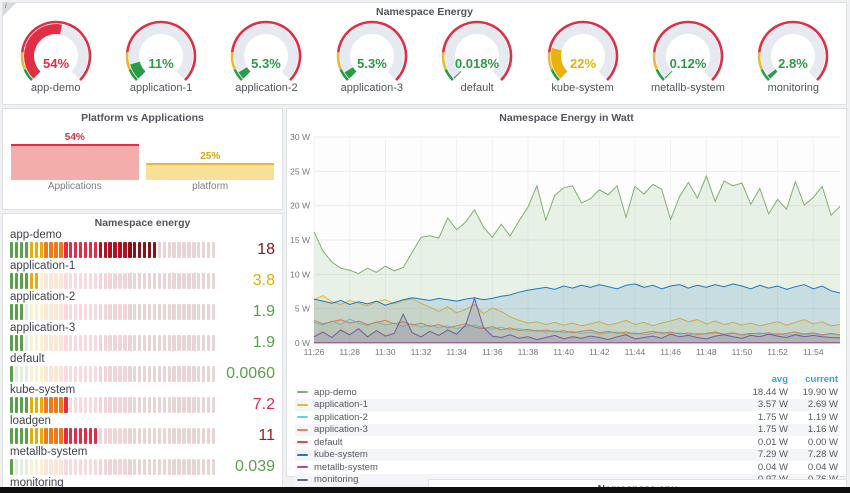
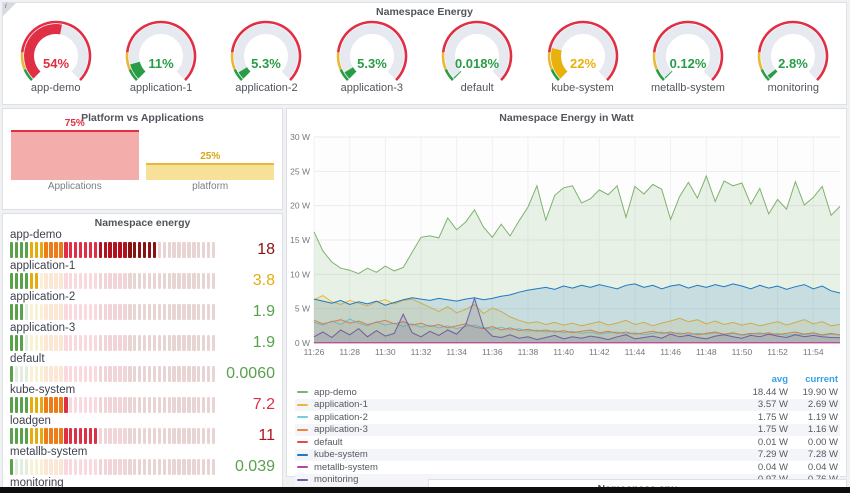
Platform vs Applications/Applications: 54% -> 75%
